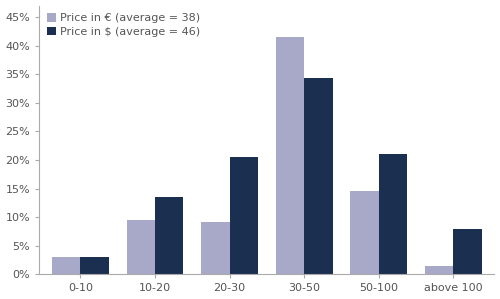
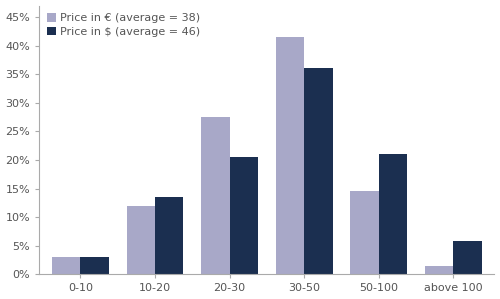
Price in € (average = 38)/10-20: 9.6% -> 12.0%
Price in € (average = 38)/20-30: 9.2% -> 27.5%
Price in $ (average = 46)/30-50: 34.4% -> 36.0%
Price in $ (average = 46)/above 100: 8.0% -> 5.9%
